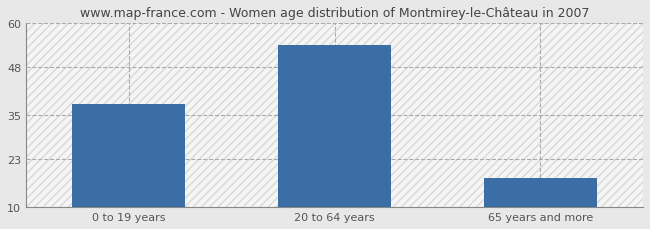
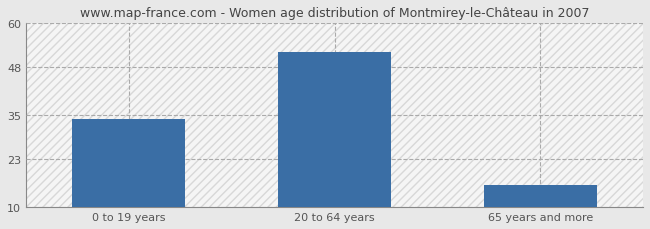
0 to 19 years: 38 -> 34
20 to 64 years: 54 -> 52
65 years and more: 18 -> 16
